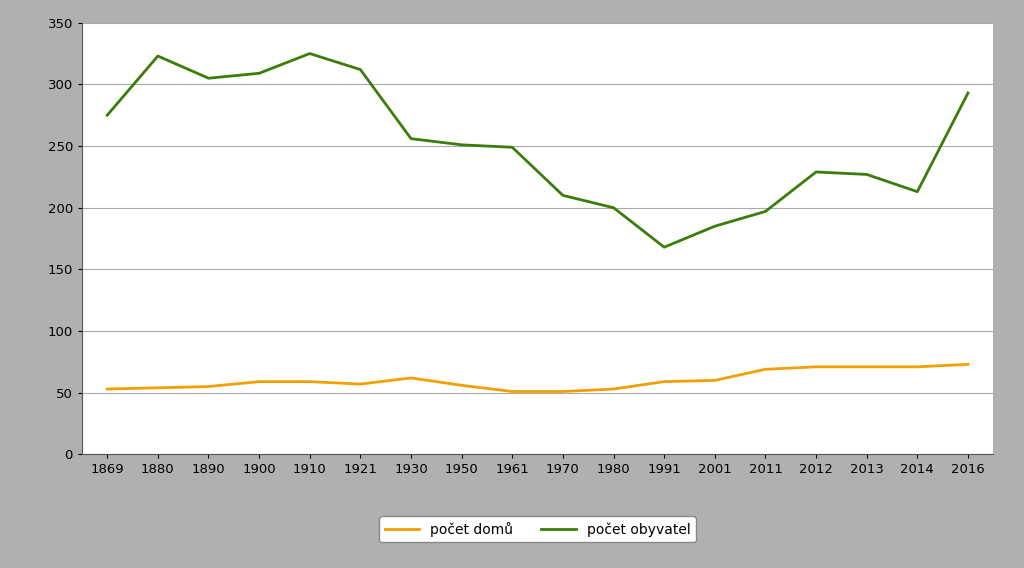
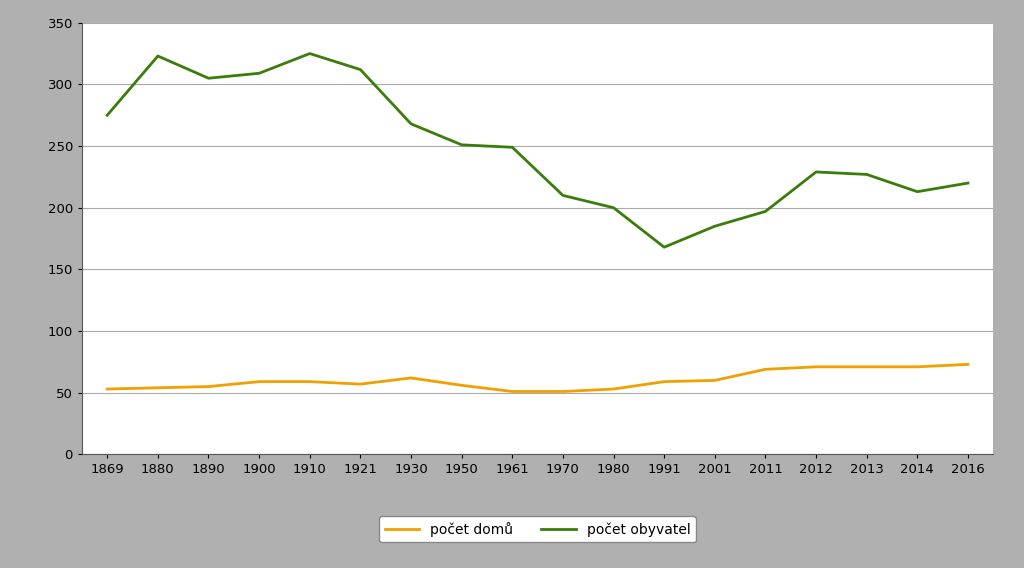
počet obyvatel/1930: 256 -> 268
počet obyvatel/2016: 293 -> 220
